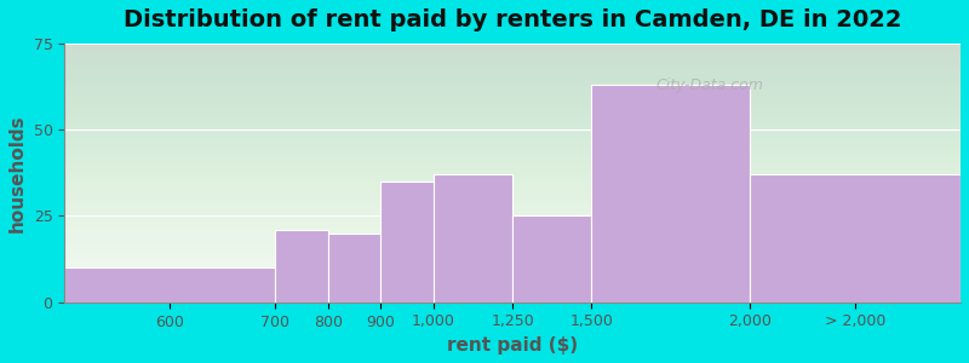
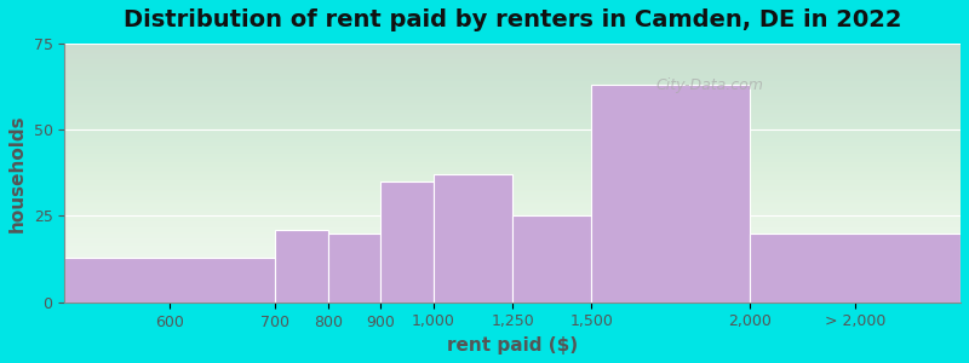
600: 10 -> 13
> 2,000: 37 -> 20
